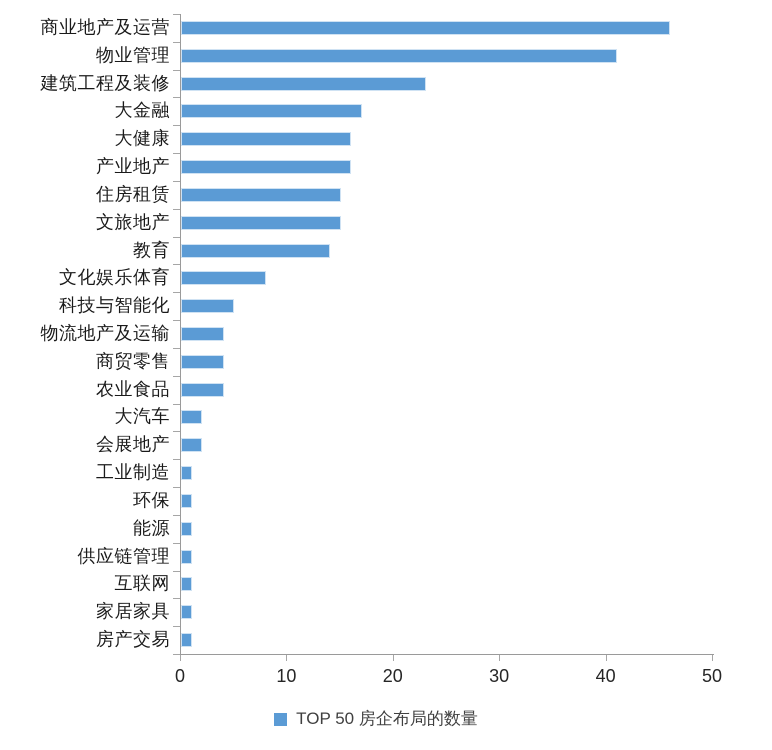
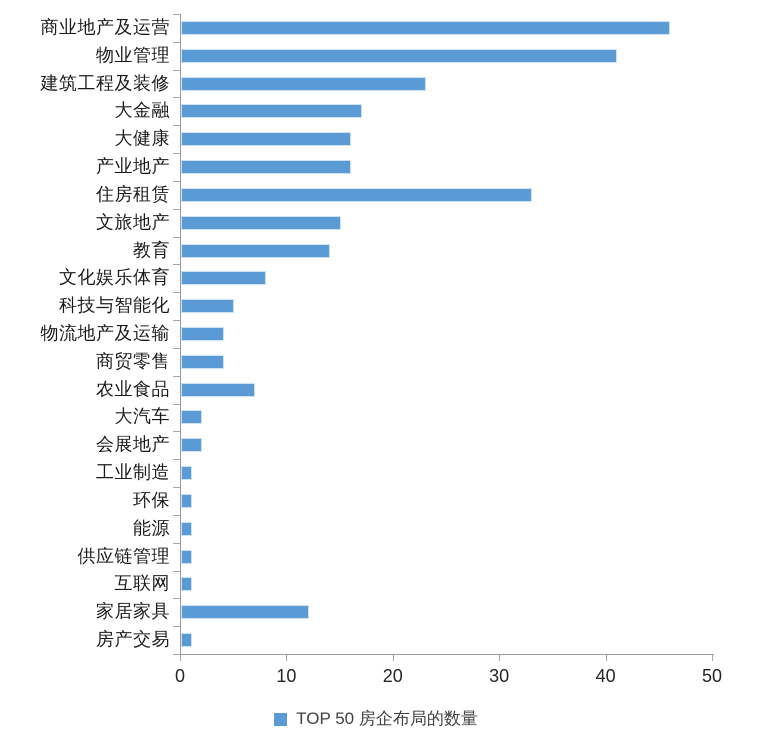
住房租赁: 15 -> 33
农业食品: 4 -> 7
家居家具: 1 -> 12
